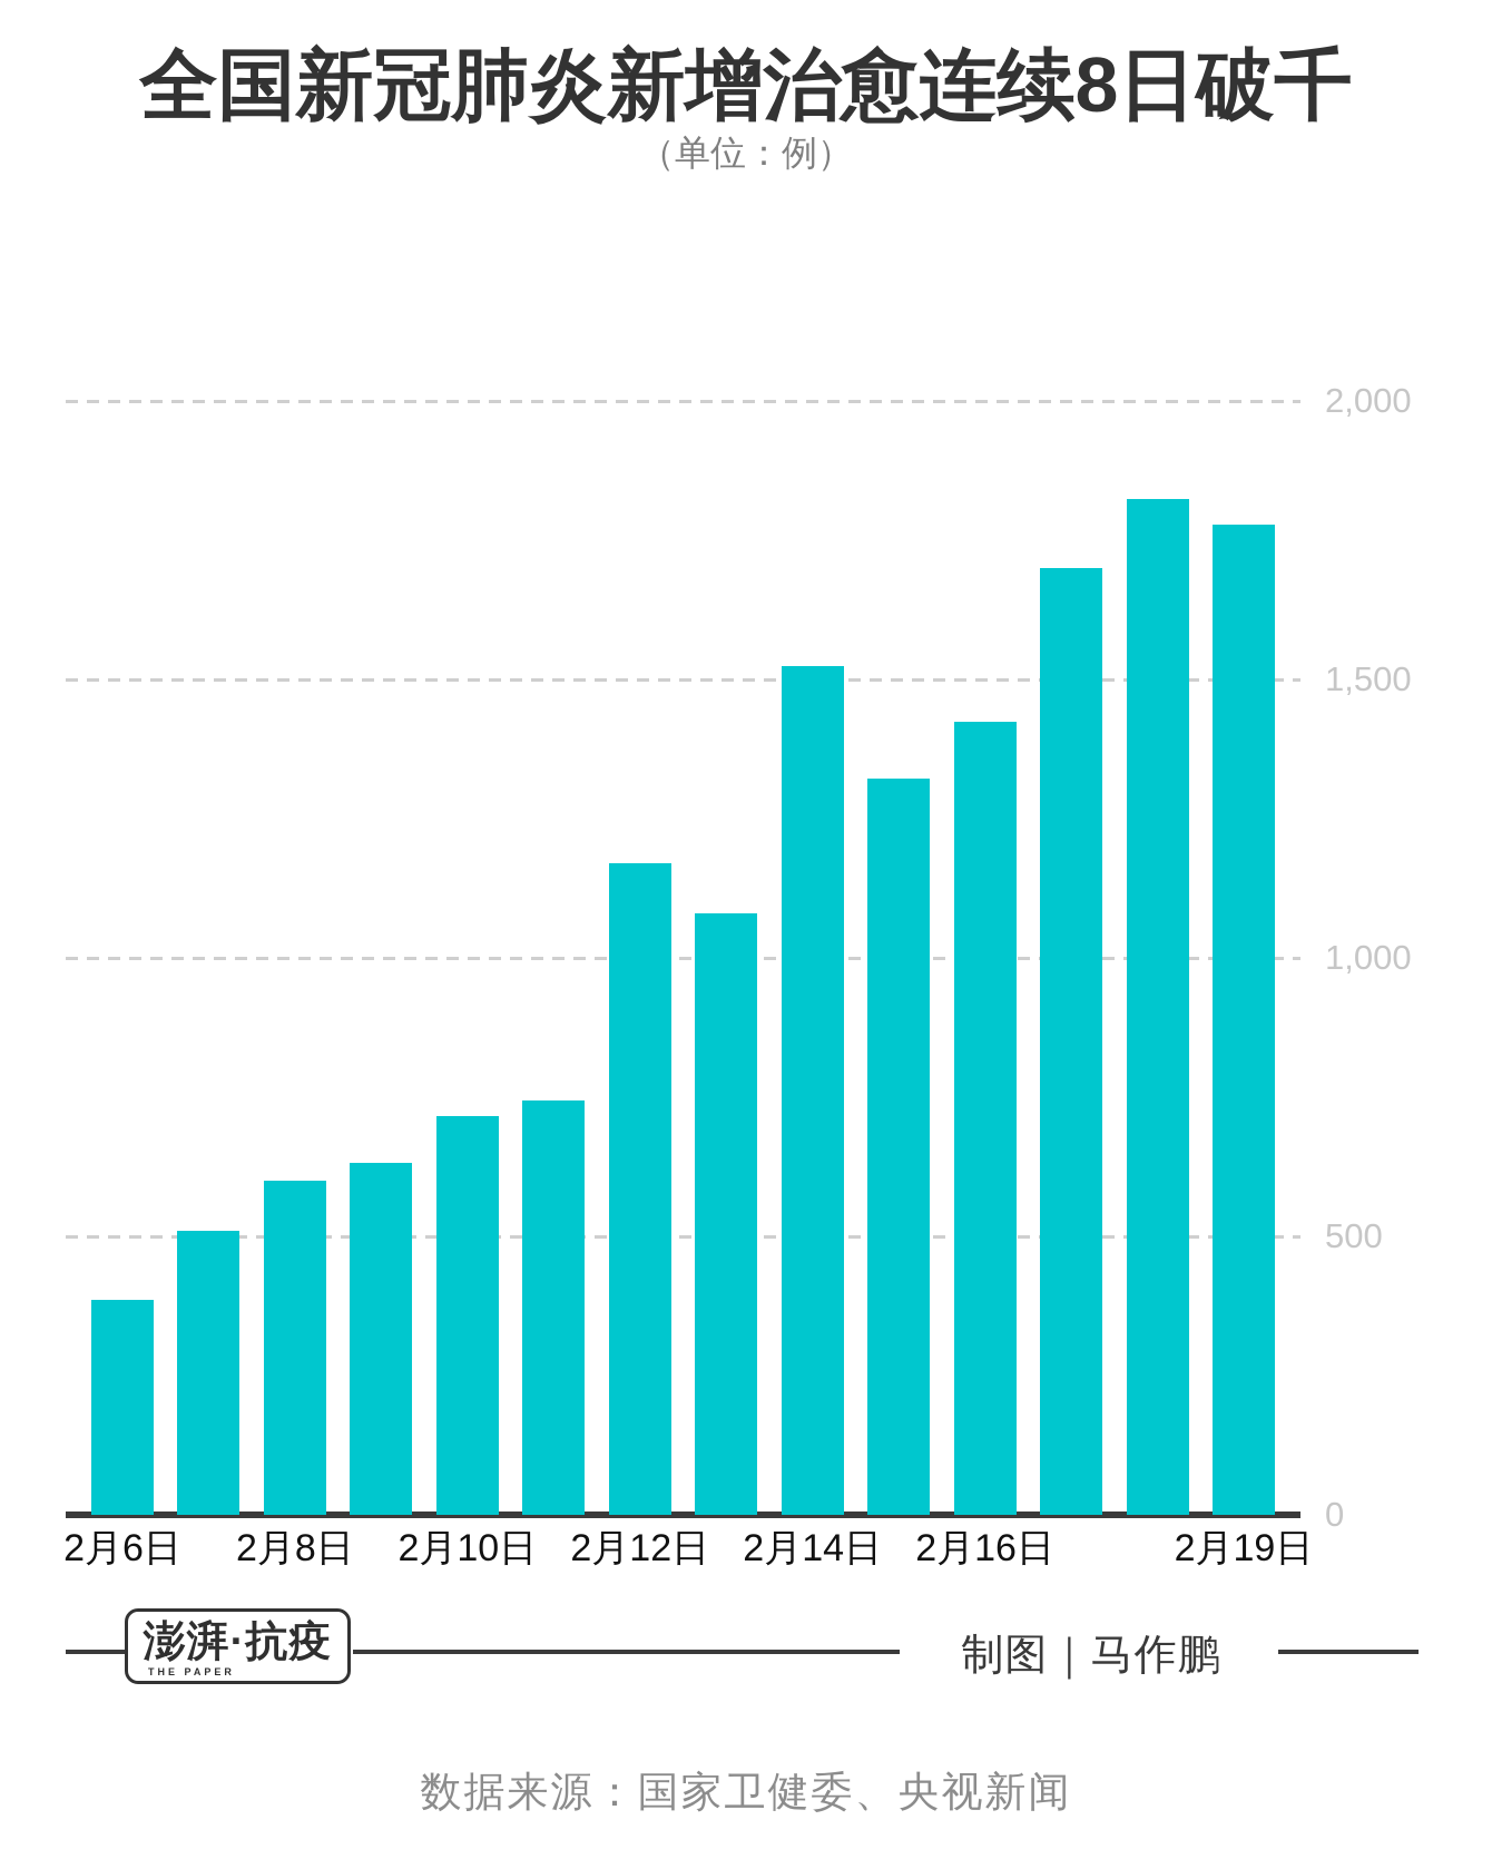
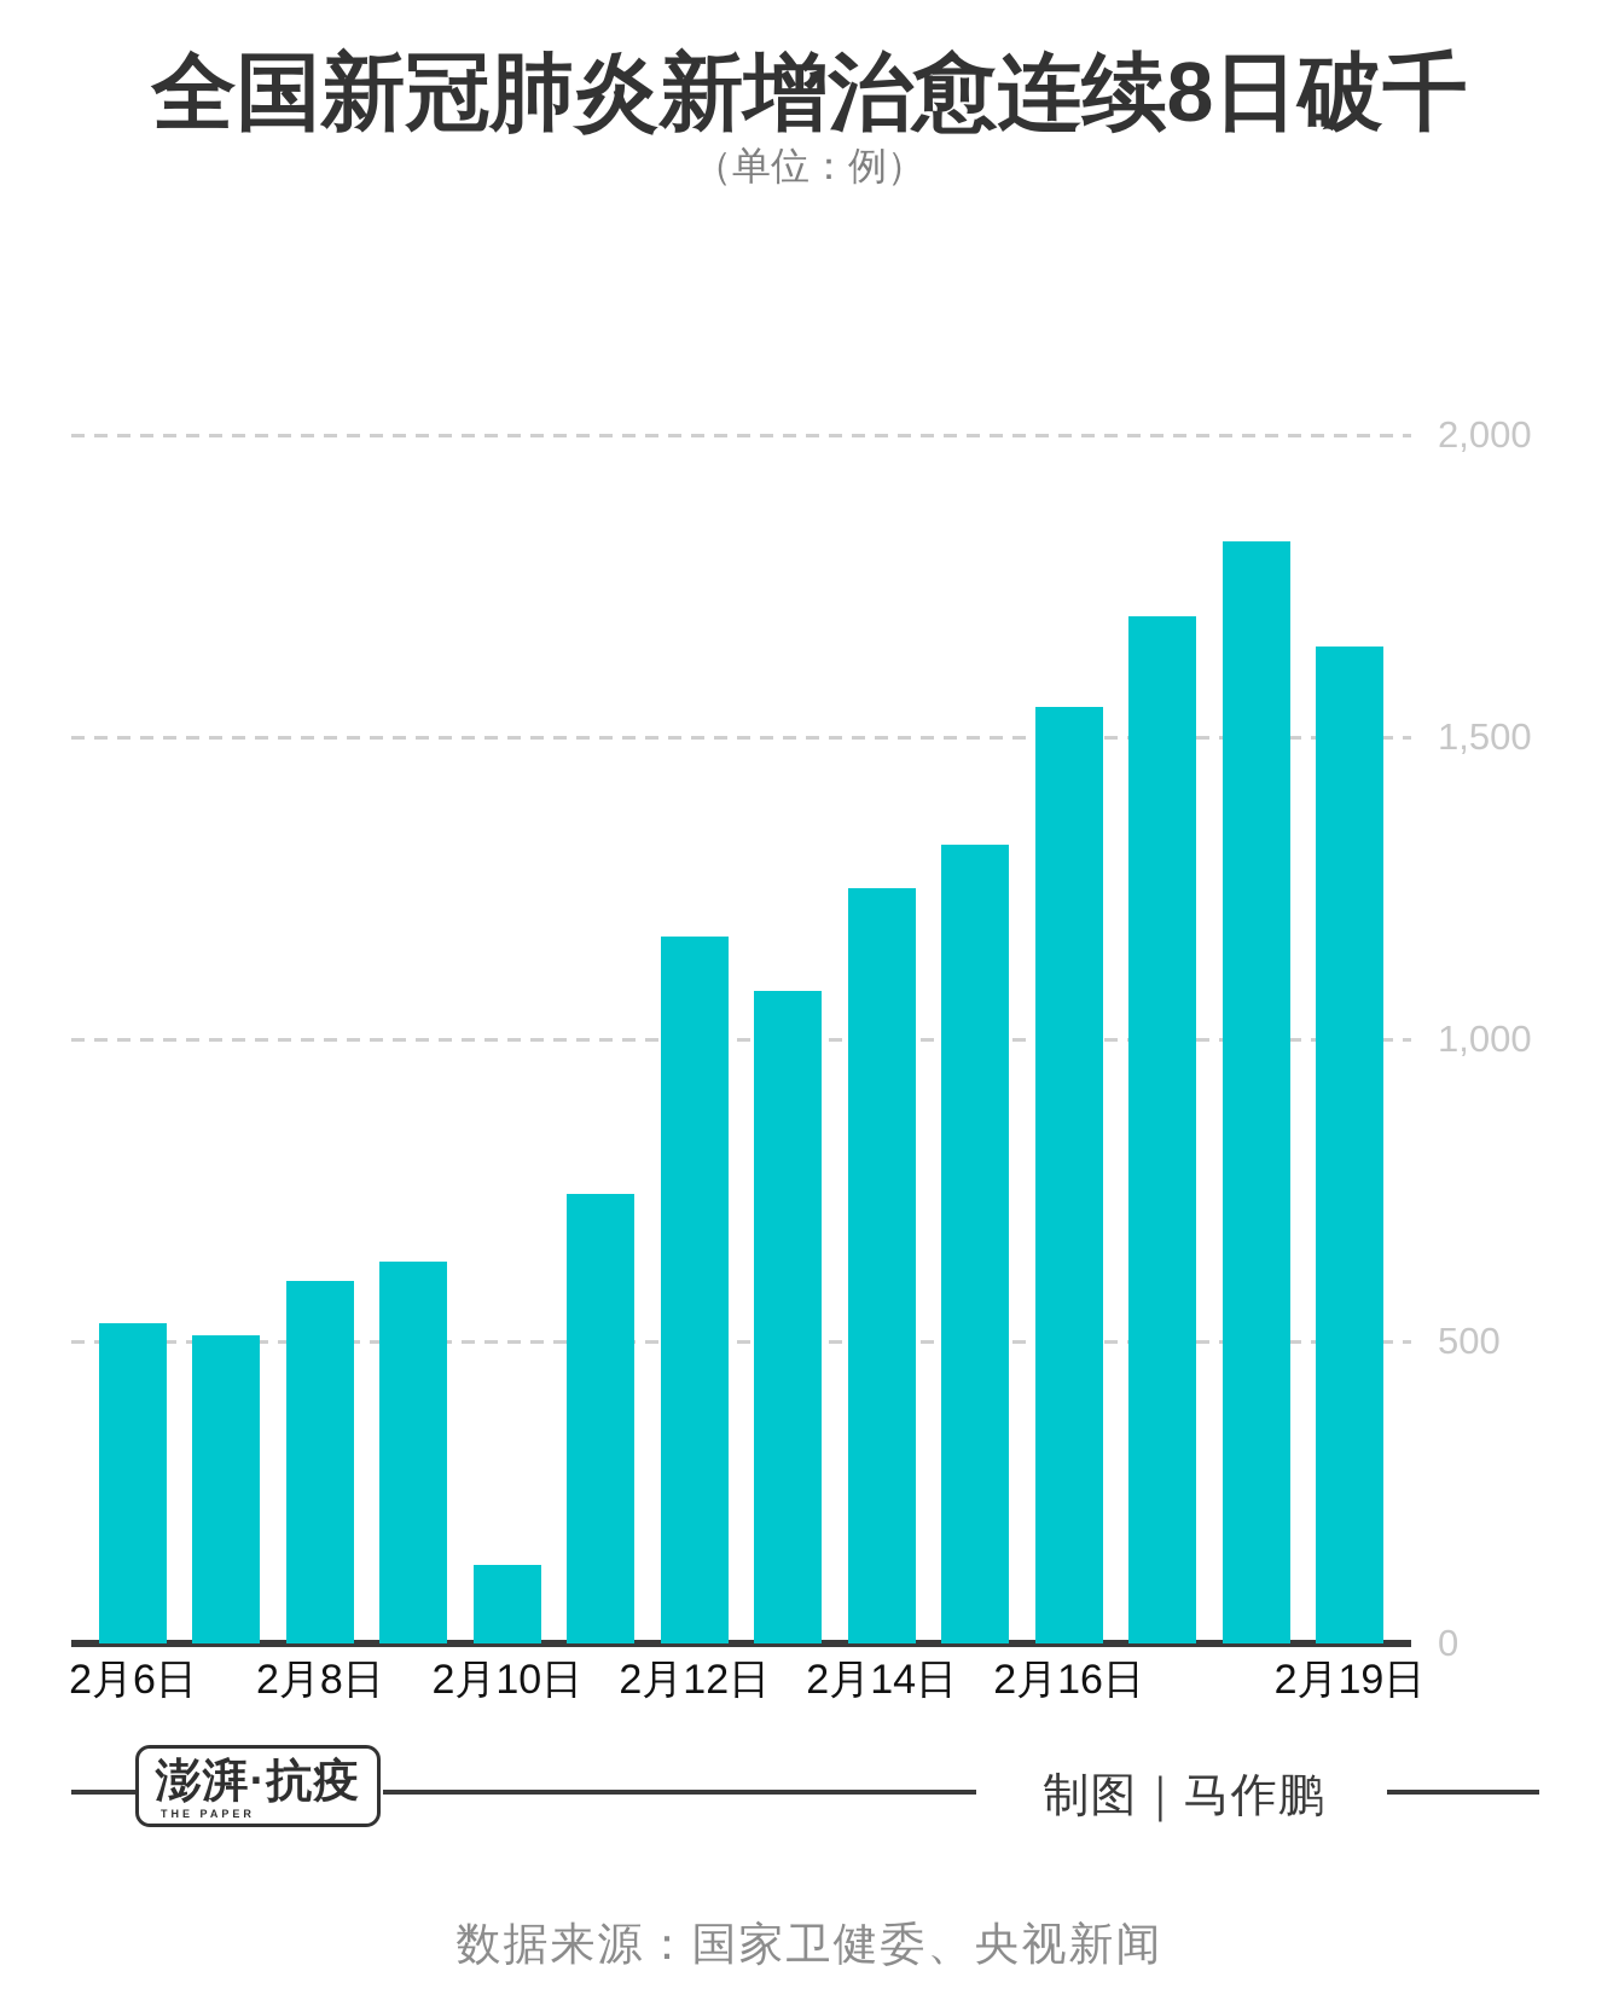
2月6日: 390 -> 530
2月10日: 720 -> 130
2月14日: 1520 -> 1250
2月16日: 1420 -> 1550
2月19日: 1780 -> 1650
